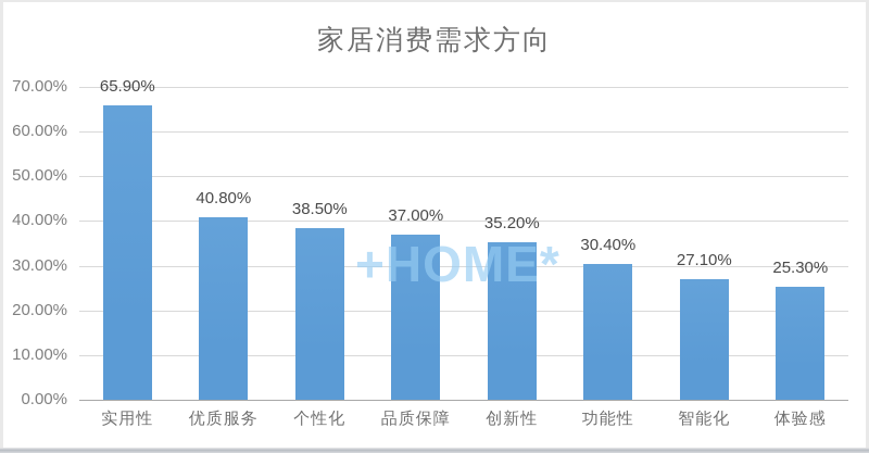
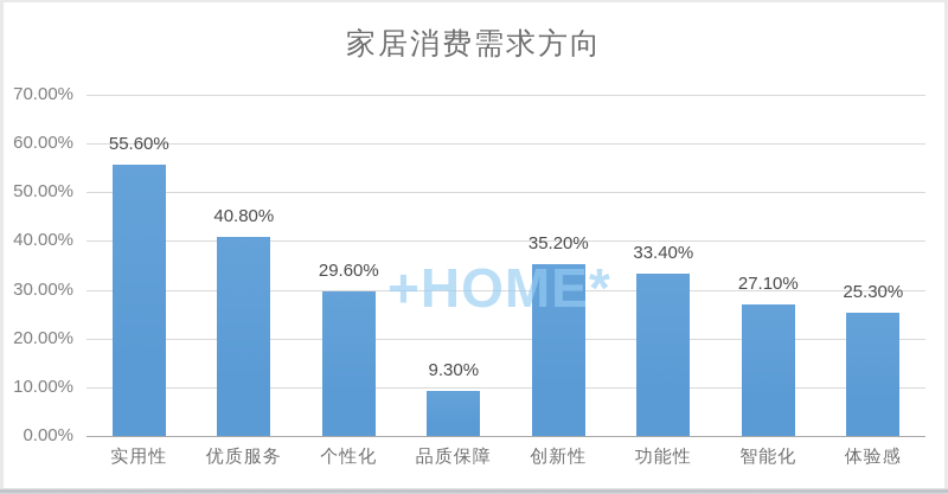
实用性: 65.90% -> 55.60%
个性化: 38.50% -> 29.60%
品质保障: 37.00% -> 9.30%
功能性: 30.40% -> 33.40%
